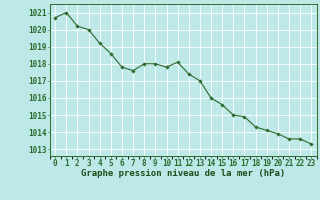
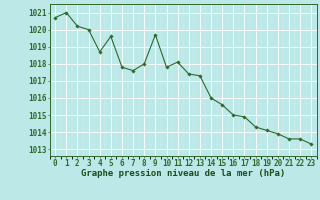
4: 1019.2 -> 1018.7
5: 1018.6 -> 1019.6
9: 1018.0 -> 1019.7
13: 1017.0 -> 1017.3
